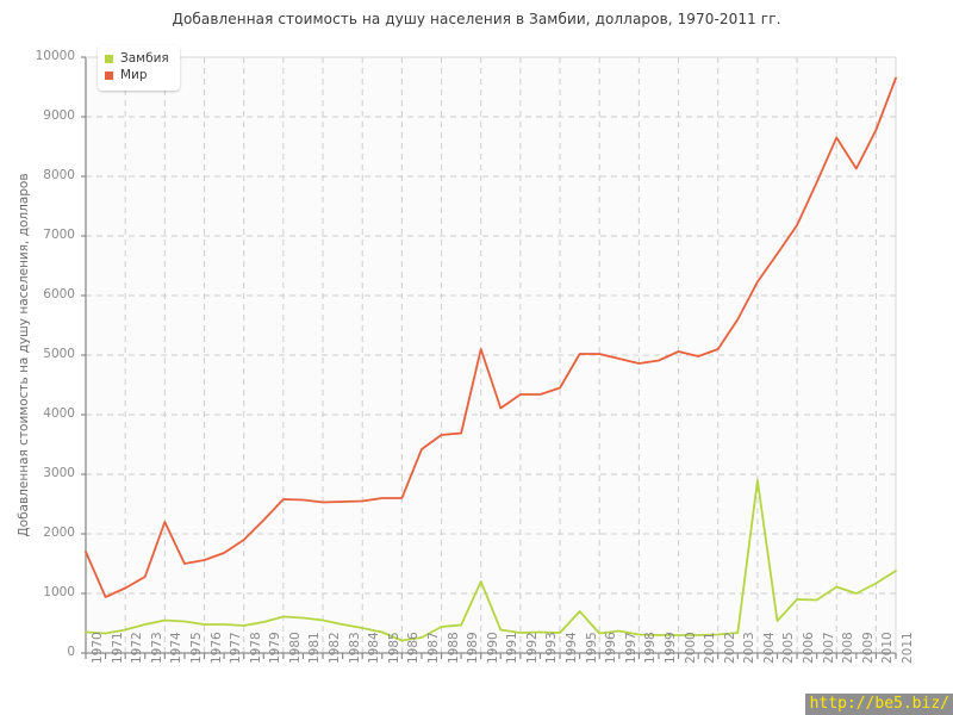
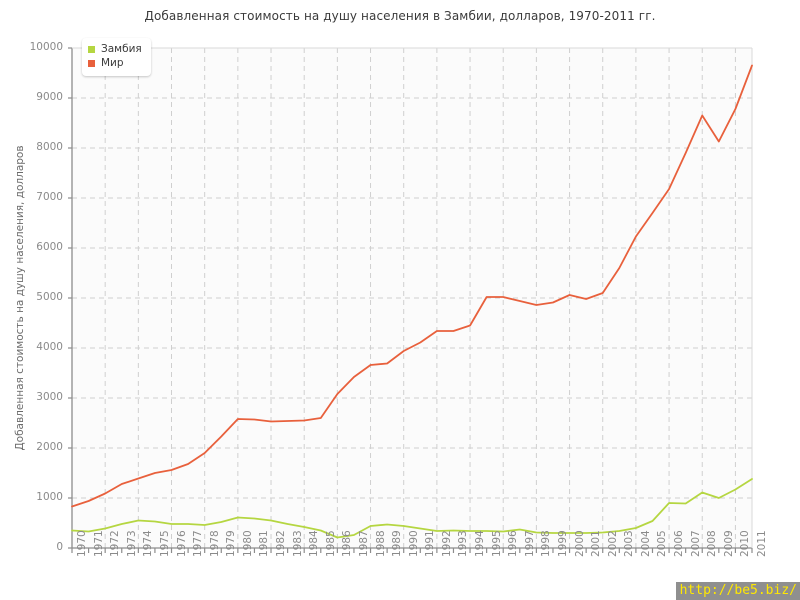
Мир/1970: 1700 -> 800
Мир/1974: 2200 -> 1400
Мир/1986: 2600 -> 3100
Замбия/1990: 1200 -> 400
Мир/1990: 5100 -> 3900
Замбия/1995: 700 -> 300
Замбия/2004: 2900 -> 400
